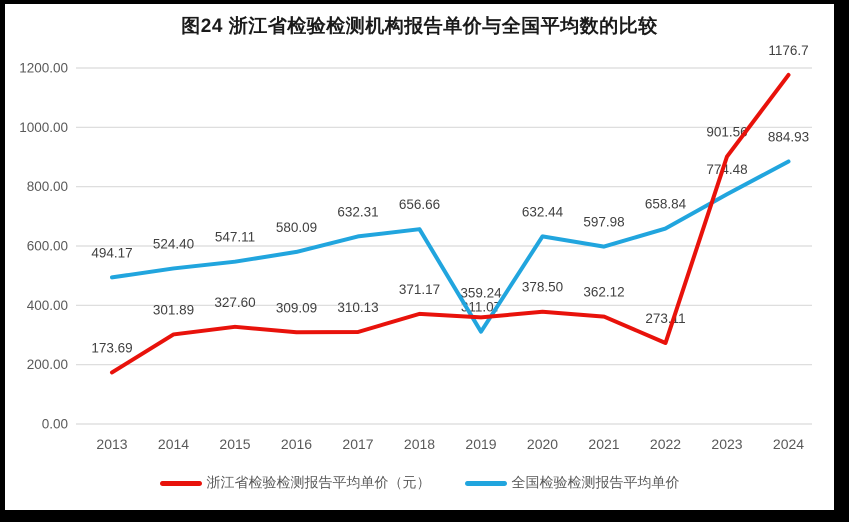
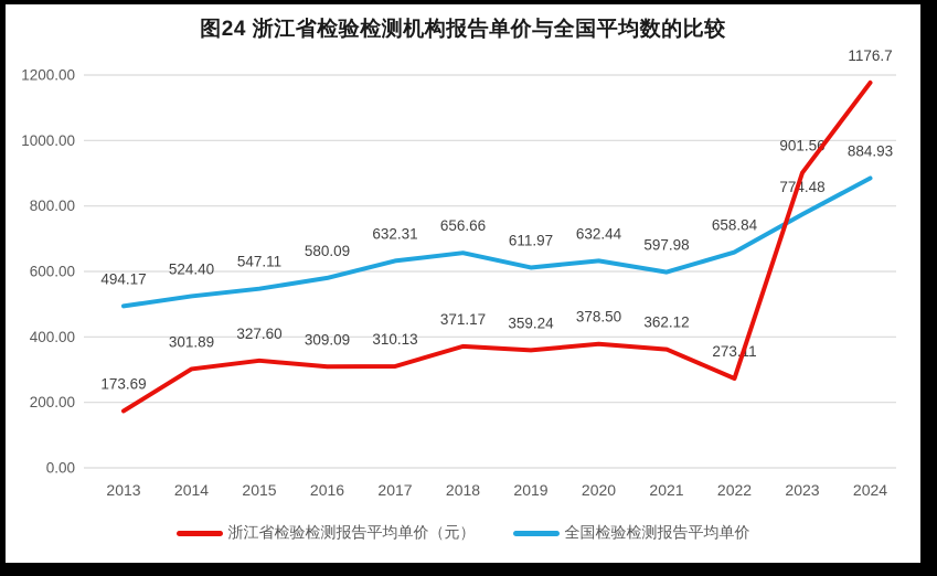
全国检验检测报告平均单价/2019: 311.07 -> 611.97
